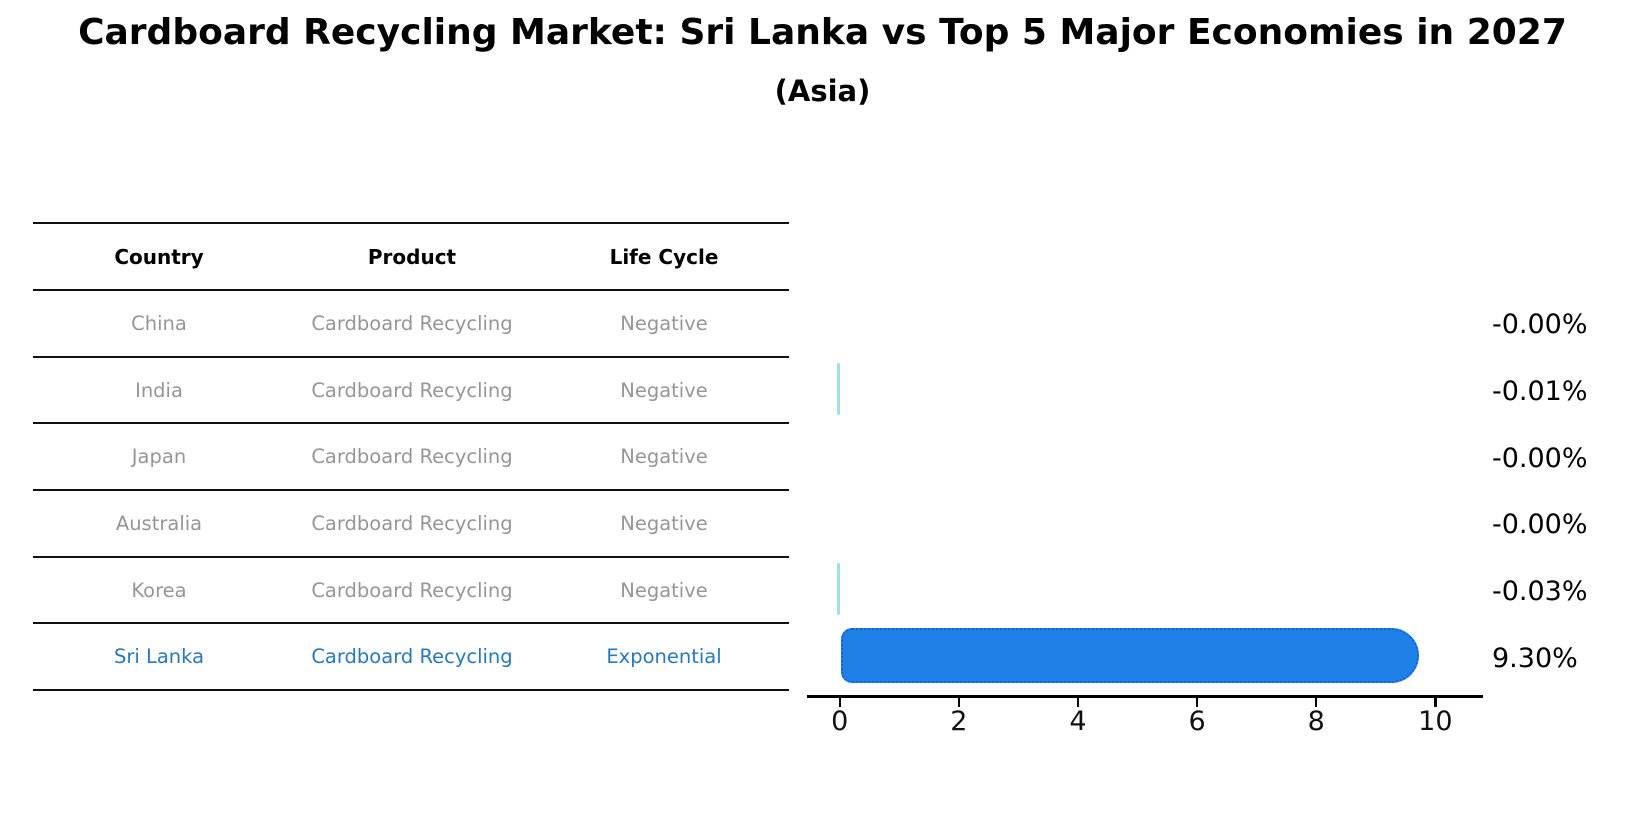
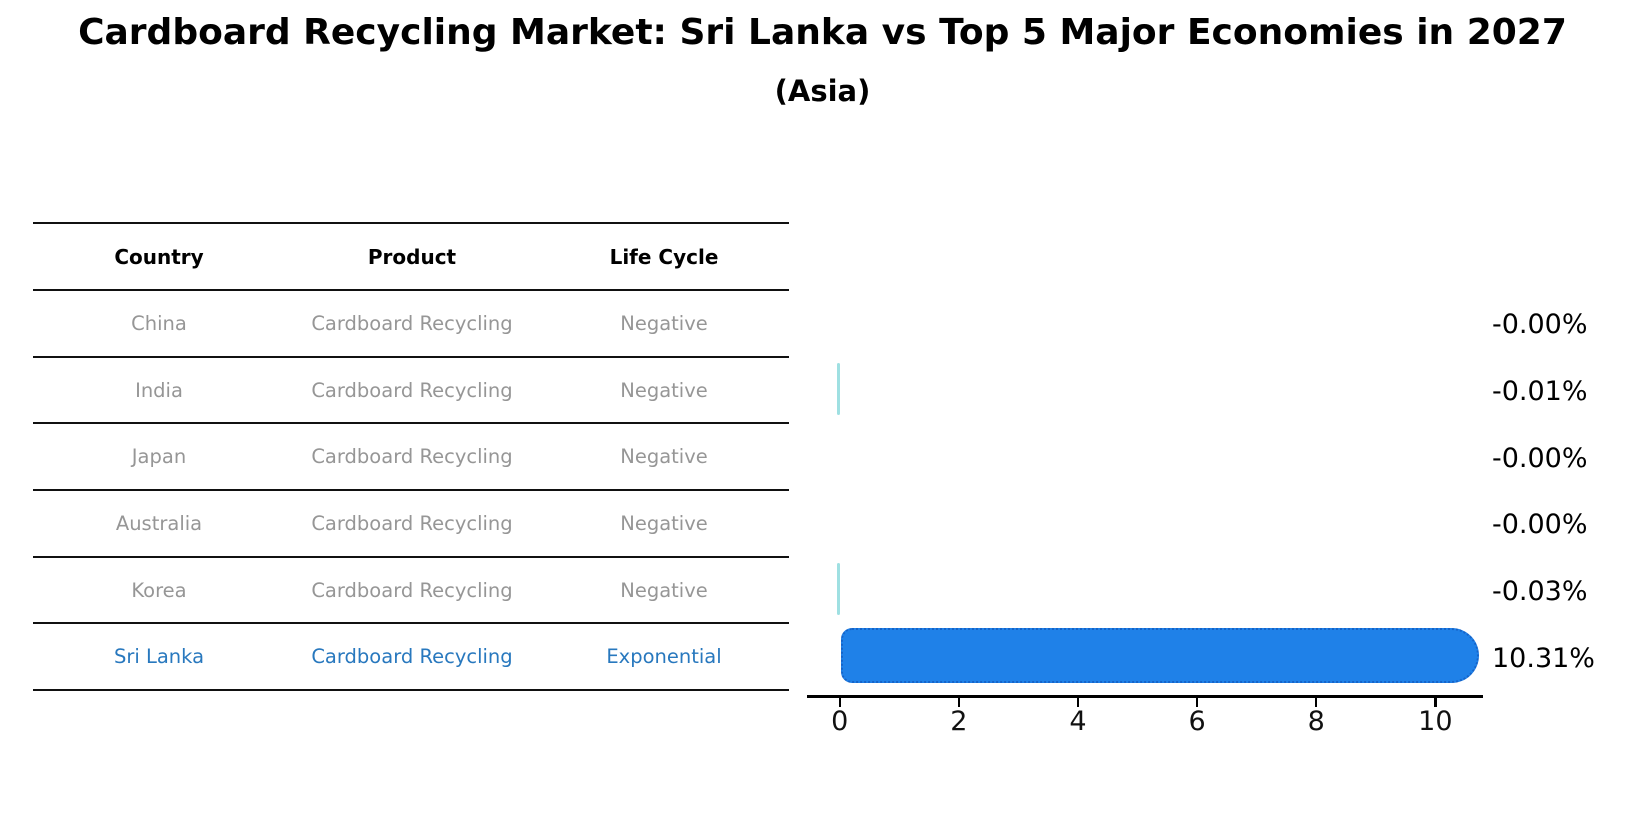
Sri Lanka: 9.30% -> 10.31%
